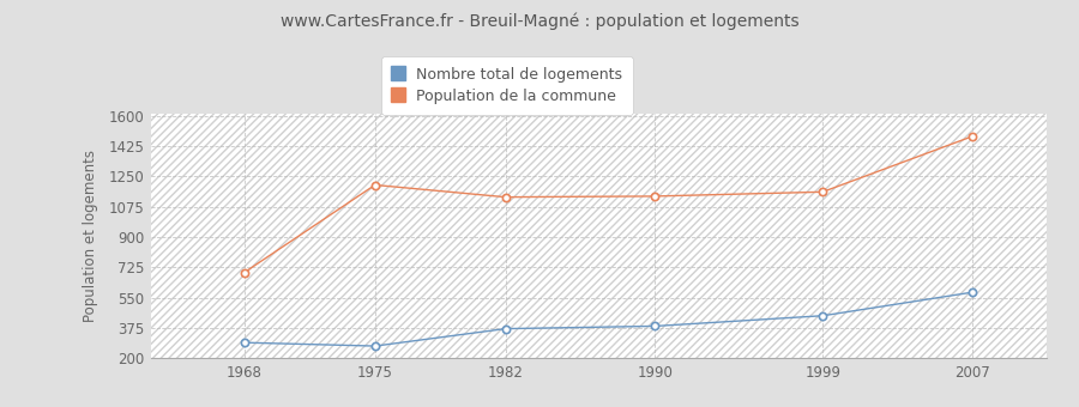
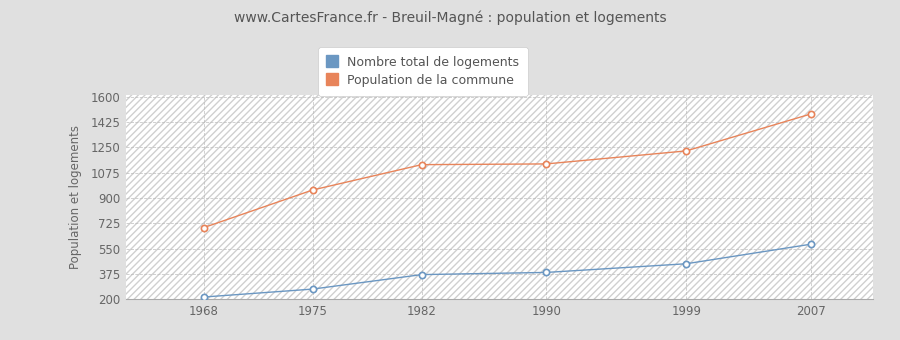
Nombre total de logements/1968: 290 -> 220
Population de la commune/1975: 1200 -> 960
Population de la commune/1999: 1160 -> 1220
